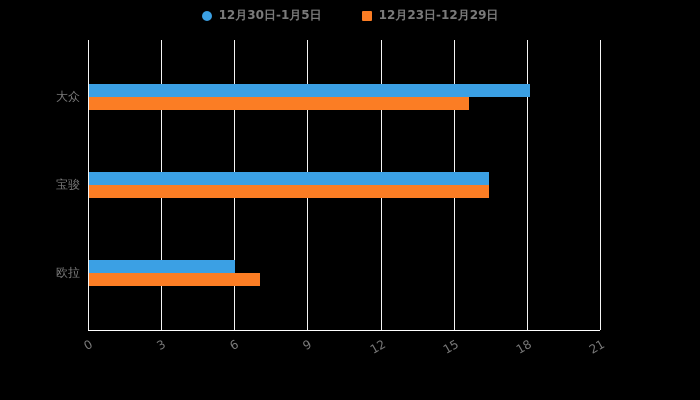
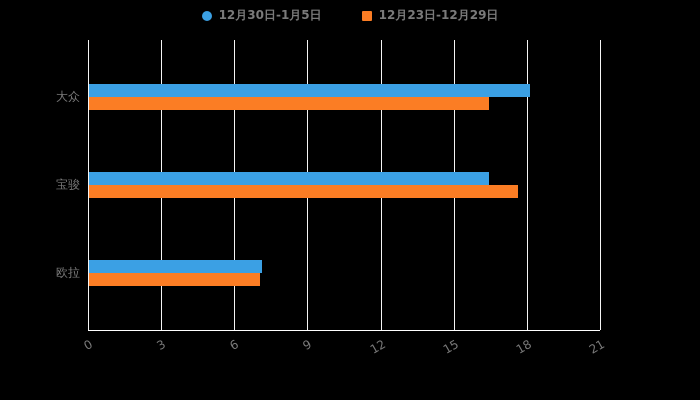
12月23日-12月29日/大众: 15.6 -> 16.4
12月23日-12月29日/宝骏: 16.4 -> 17.6
12月30日-1月5日/欧拉: 6.0 -> 7.1
